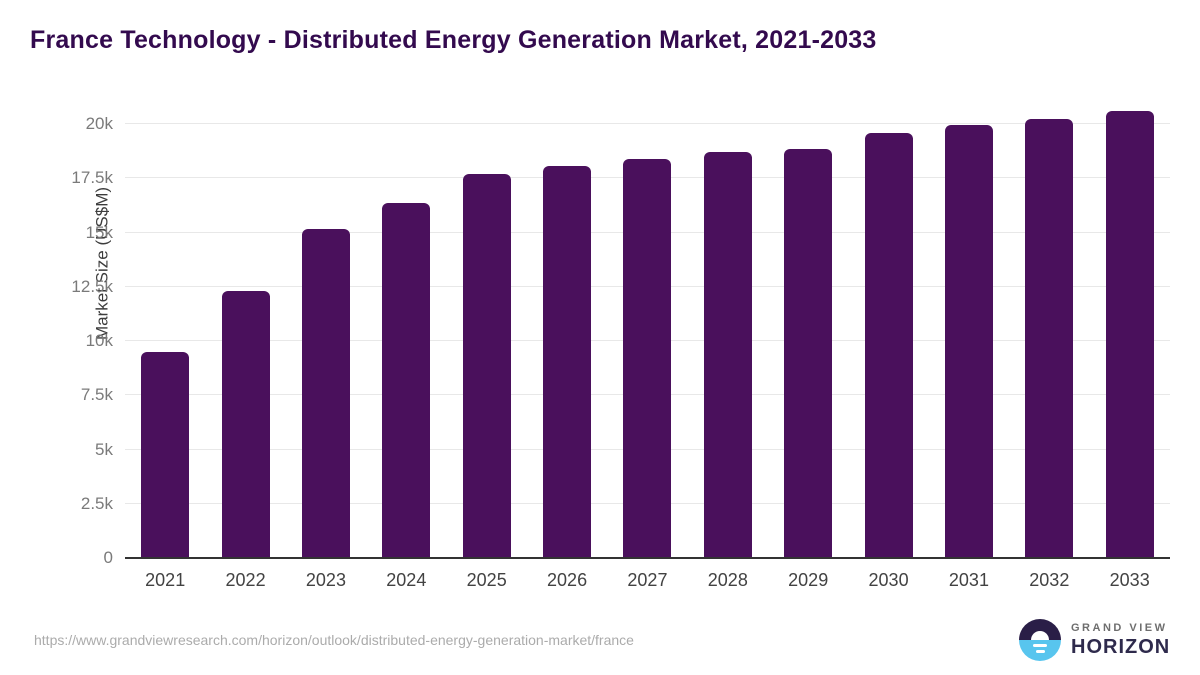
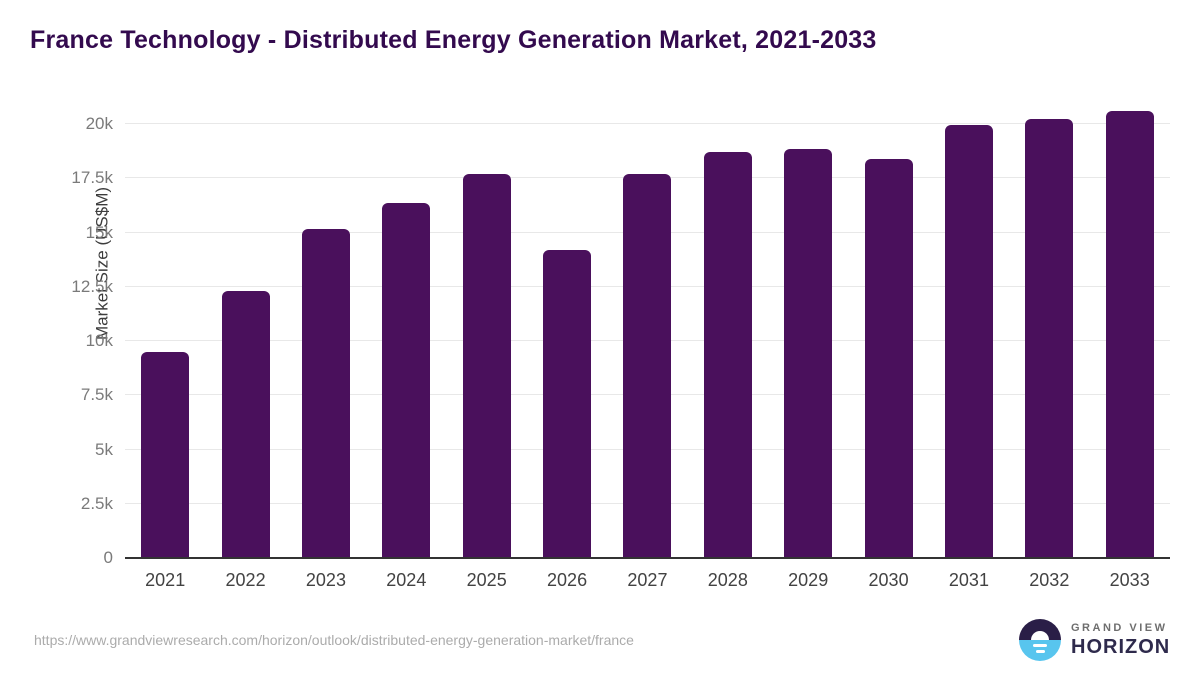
2026: 18.0k -> 14.2k
2027: 18.4k -> 17.7k
2030: 19.6k -> 18.4k
